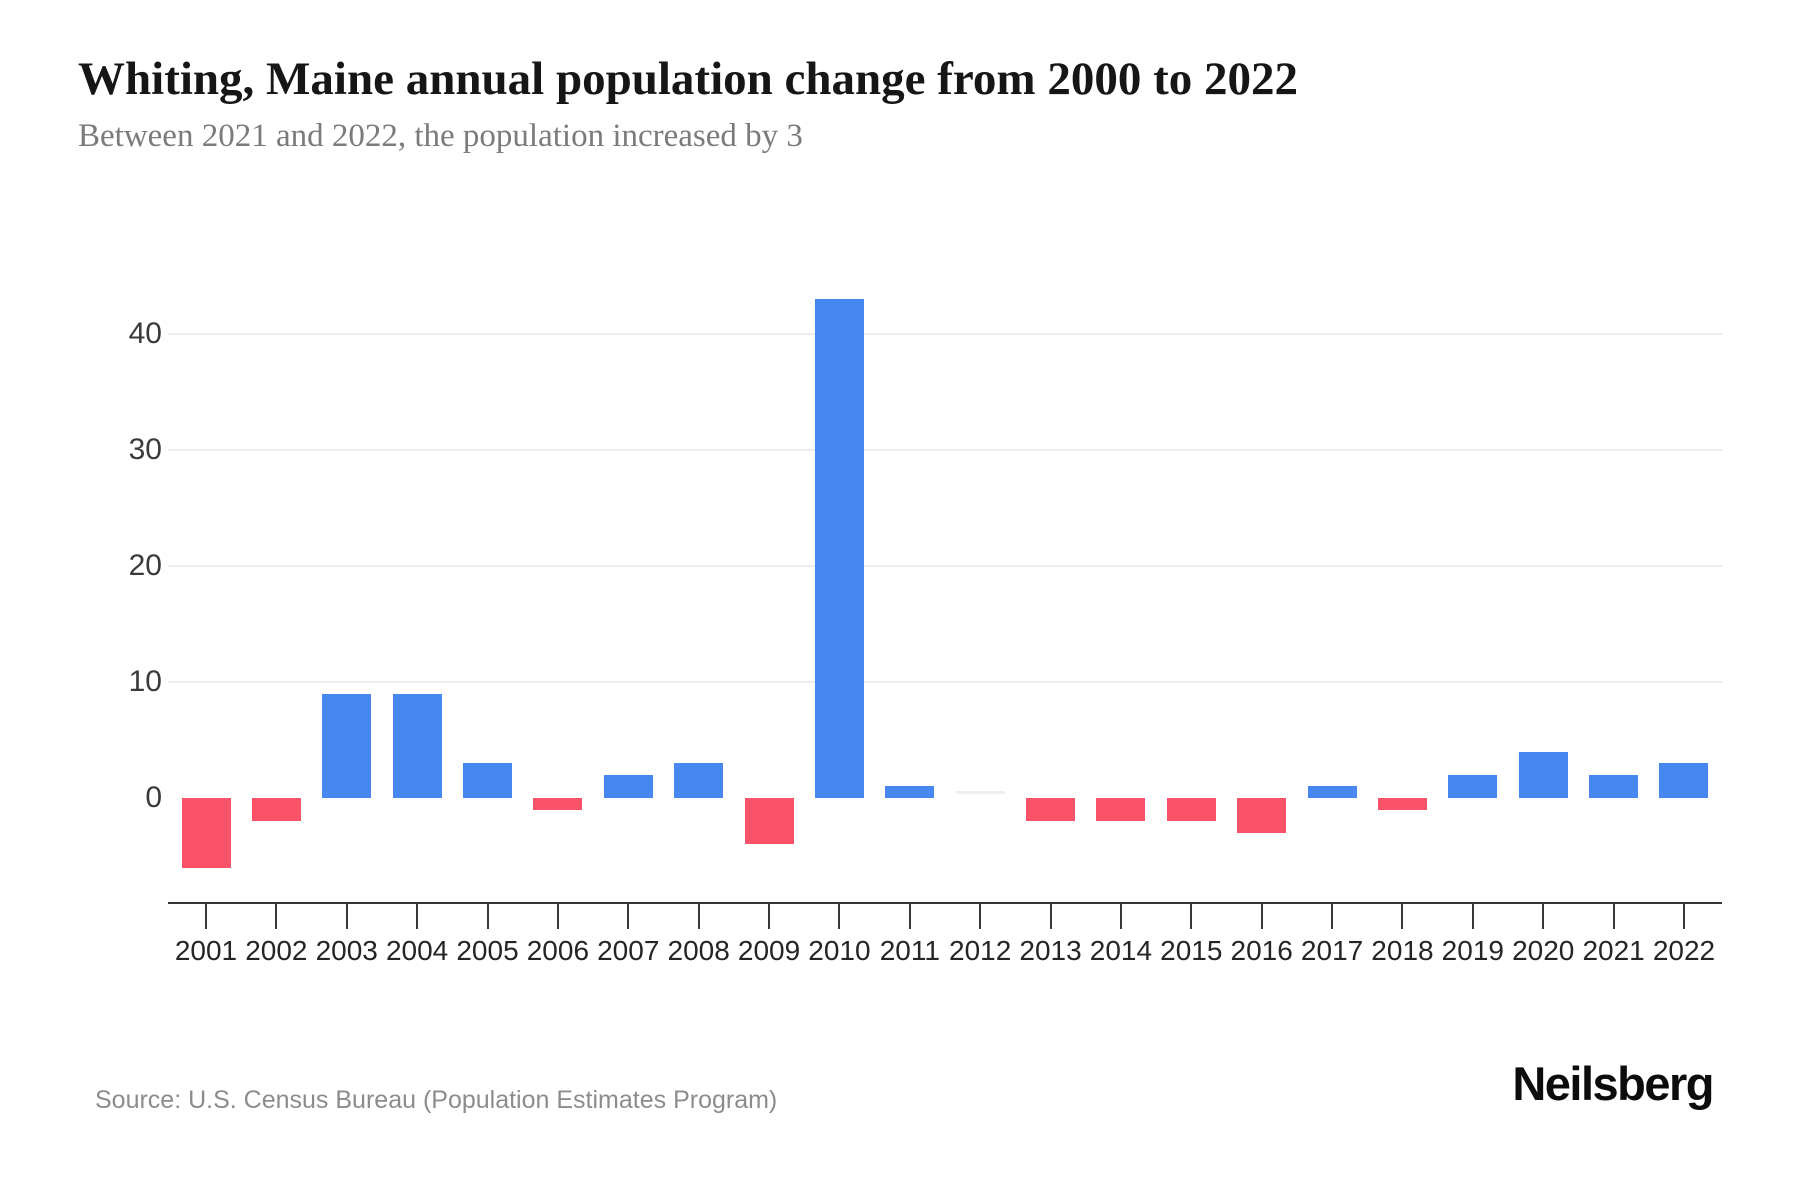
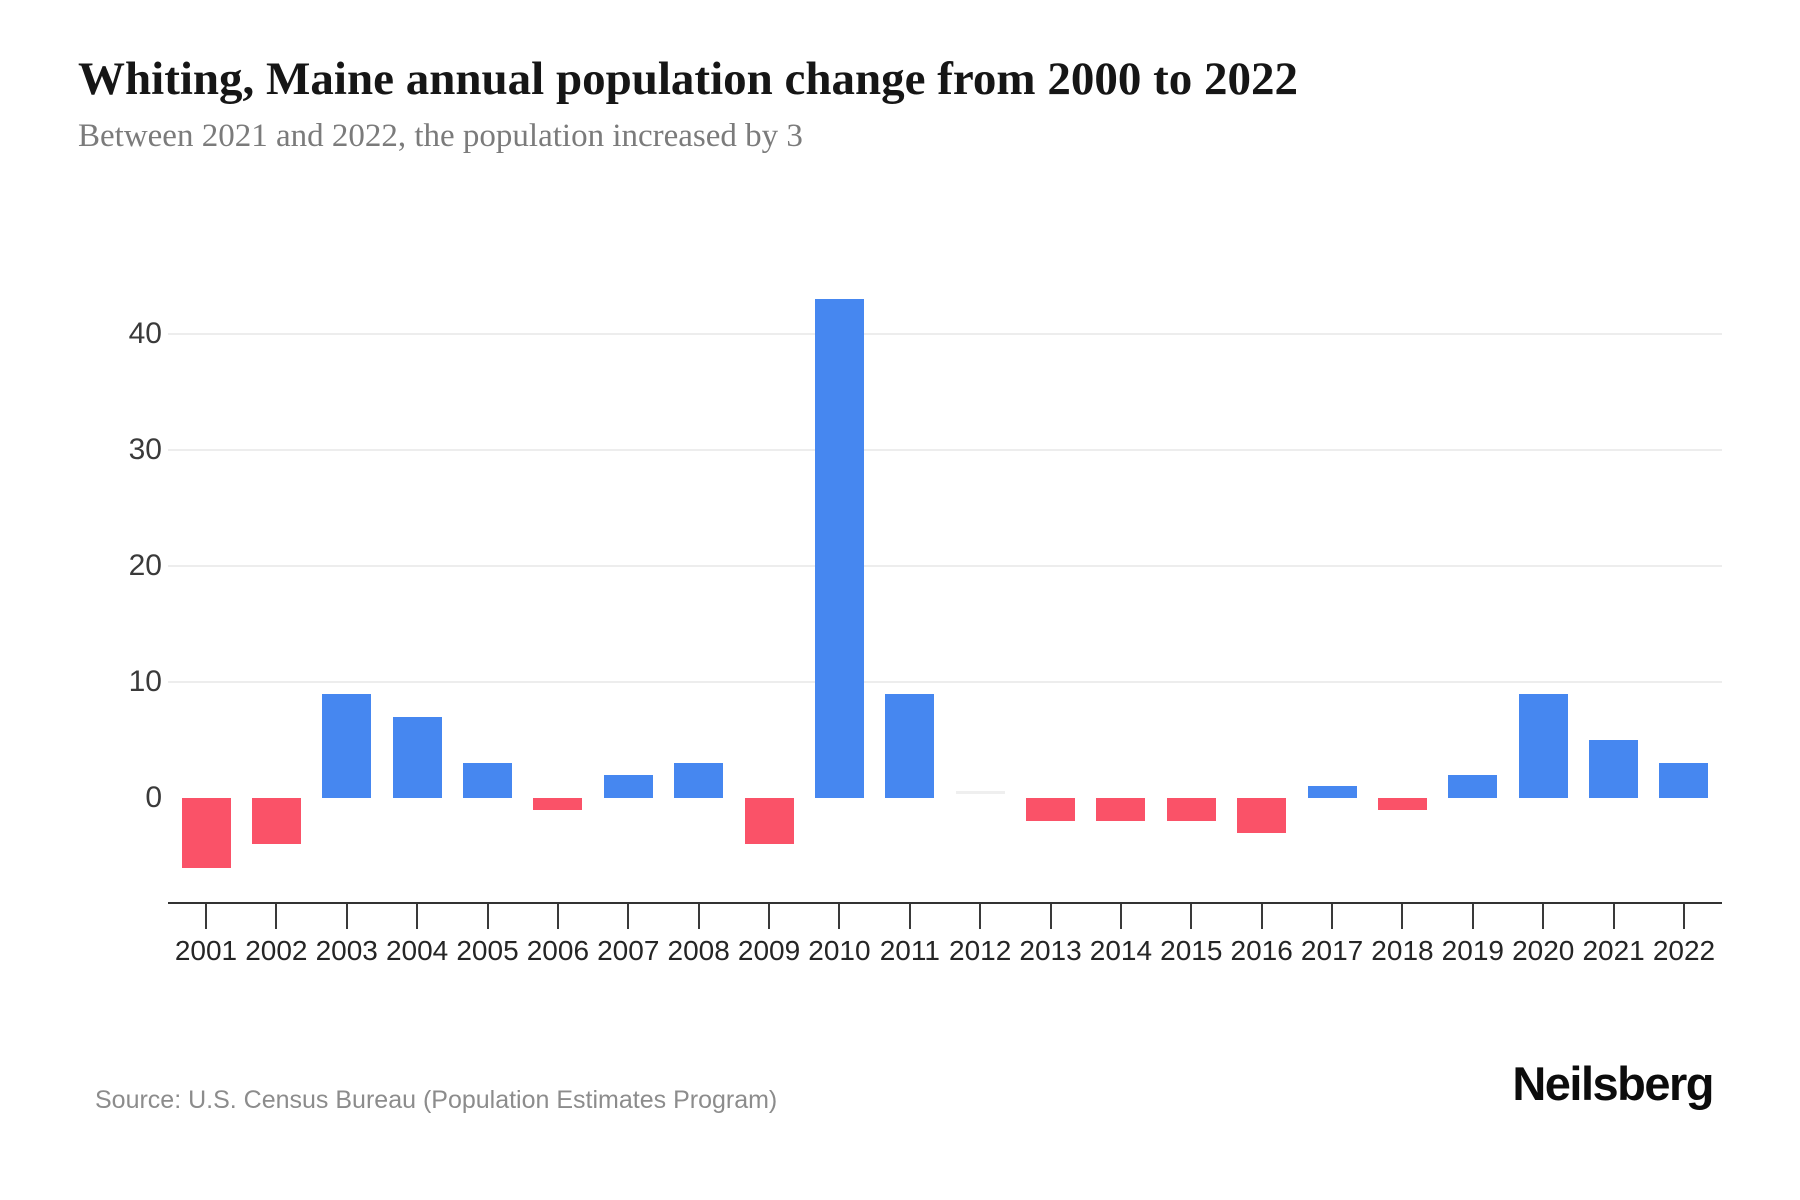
2002: -2 -> -4
2004: 9 -> 7
2011: 1 -> 9
2020: 4 -> 9
2021: 2 -> 5
